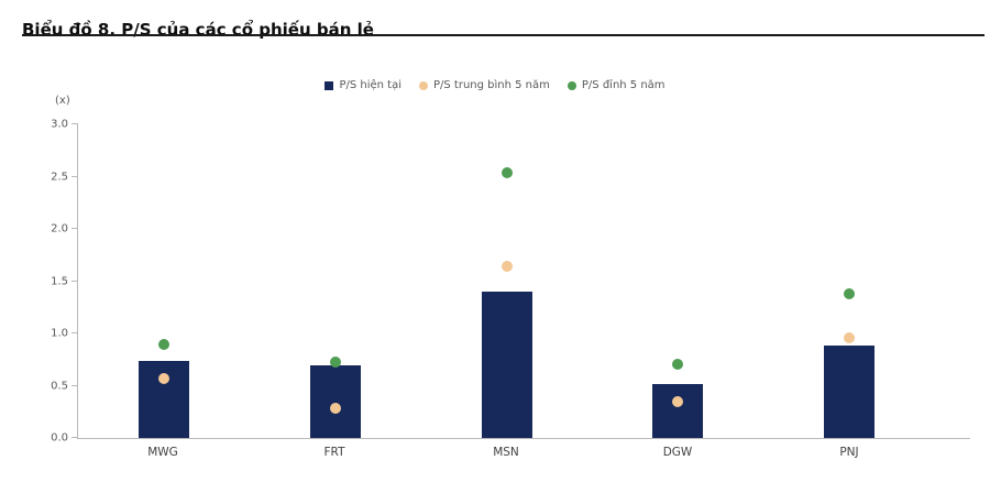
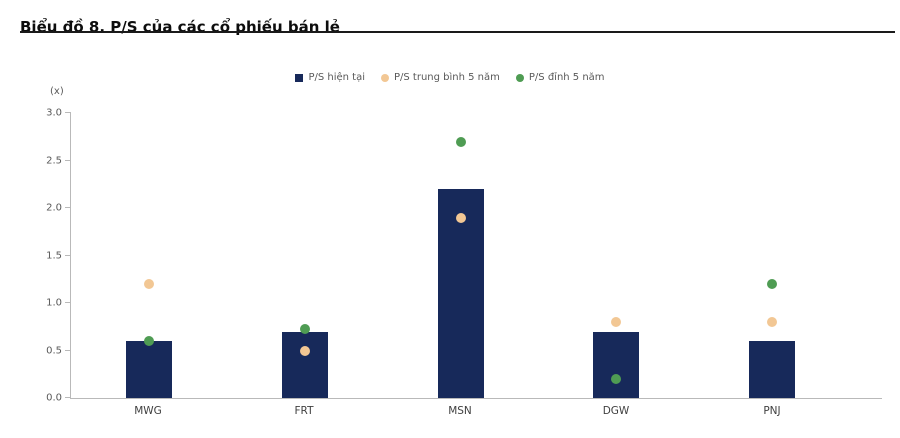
P/S hiện tại/MWG: 0.7 -> 0.6
P/S trung bình 5 năm/MWG: 0.6 -> 1.2
P/S đỉnh 5 năm/MWG: 0.9 -> 0.6
P/S trung bình 5 năm/FRT: 0.3 -> 0.5
P/S hiện tại/MSN: 1.4 -> 2.2
P/S trung bình 5 năm/MSN: 1.6 -> 1.9
P/S đỉnh 5 năm/MSN: 2.5 -> 2.7
P/S hiện tại/DGW: 0.5 -> 0.7
P/S trung bình 5 năm/DGW: 0.3 -> 0.8
P/S đỉnh 5 năm/DGW: 0.7 -> 0.2
P/S hiện tại/PNJ: 0.9 -> 0.6
P/S trung bình 5 năm/PNJ: 1.0 -> 0.8
P/S đỉnh 5 năm/PNJ: 1.4 -> 1.2
